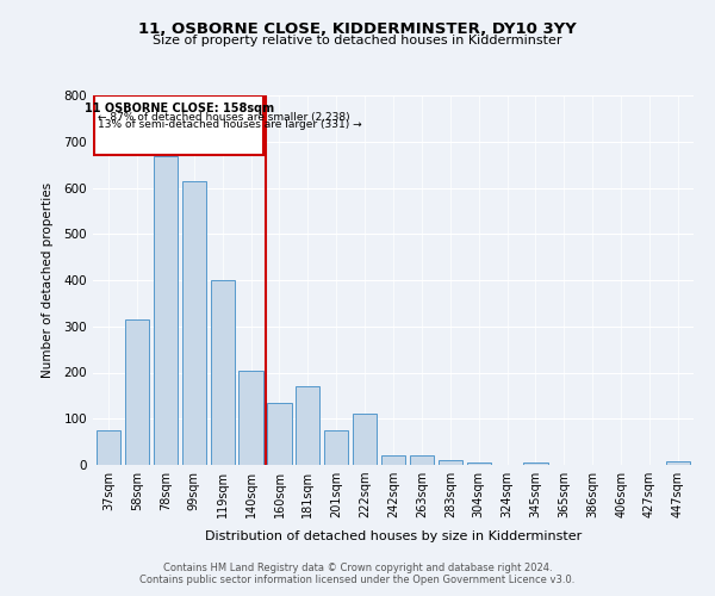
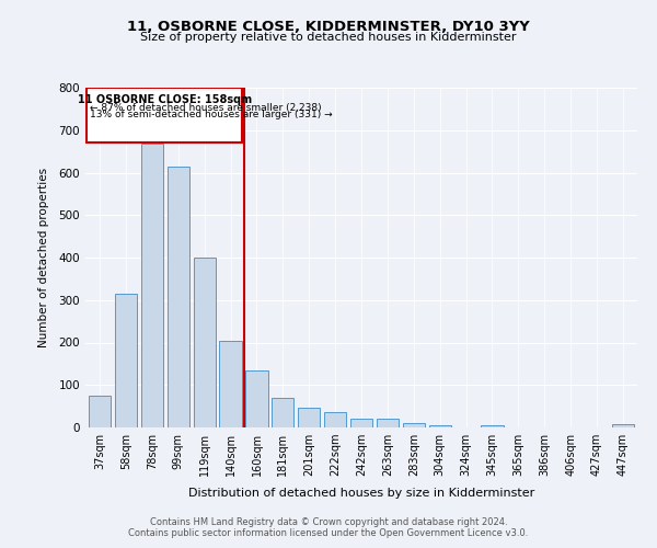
181sqm: 170 -> 70
201sqm: 75 -> 47
222sqm: 110 -> 37
